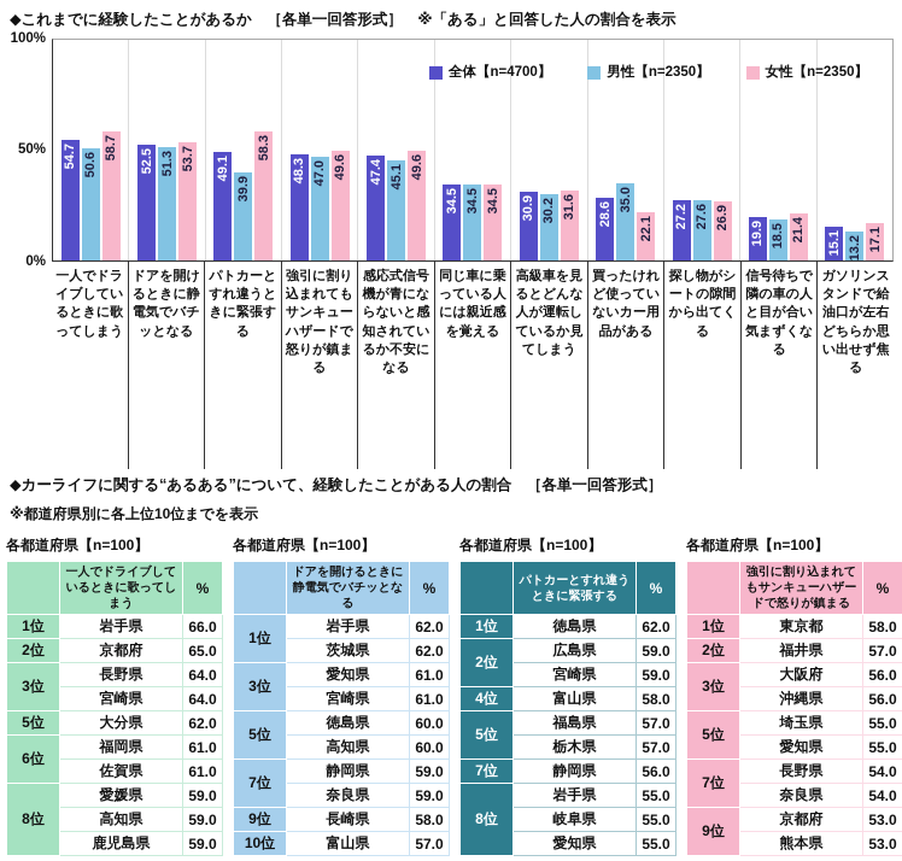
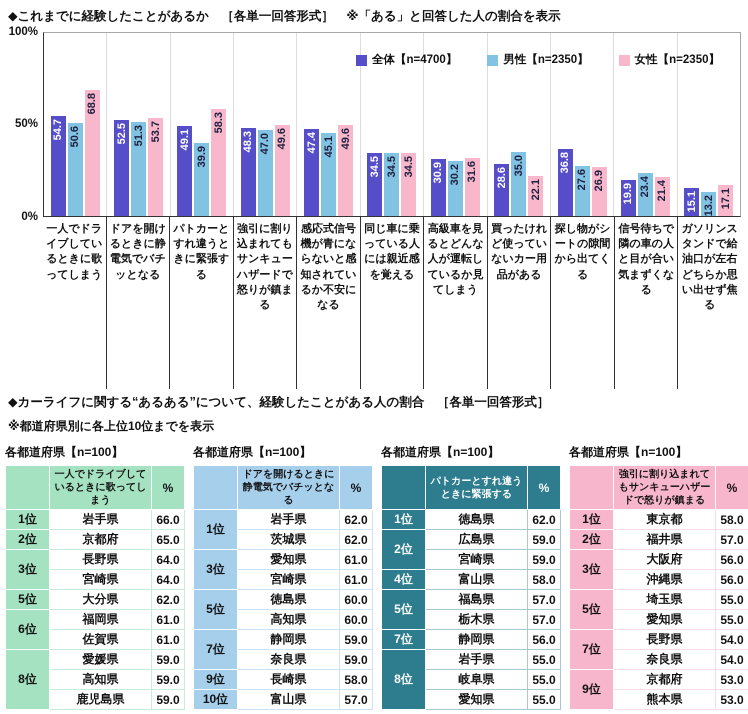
女性【n=2350】/一人でドライブしているときに歌ってしまう: 58.7 -> 68.8
全体【n=4700】/探し物がシートの隙間から出てくる: 27.2 -> 36.8
男性【n=2350】/信号待ちで隣の車の人と目が合い気まずくなる: 18.5 -> 23.4
